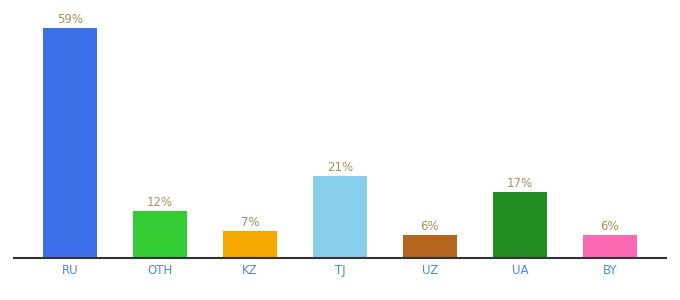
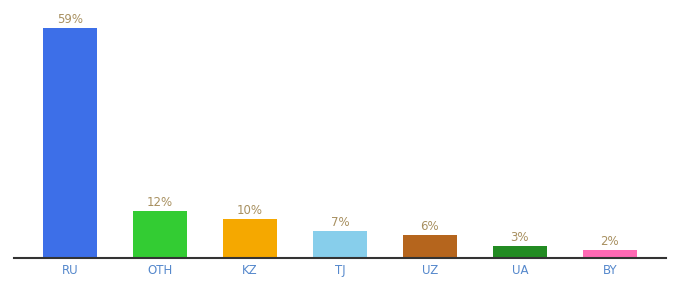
KZ: 7% -> 10%
TJ: 21% -> 7%
UA: 17% -> 3%
BY: 6% -> 2%
